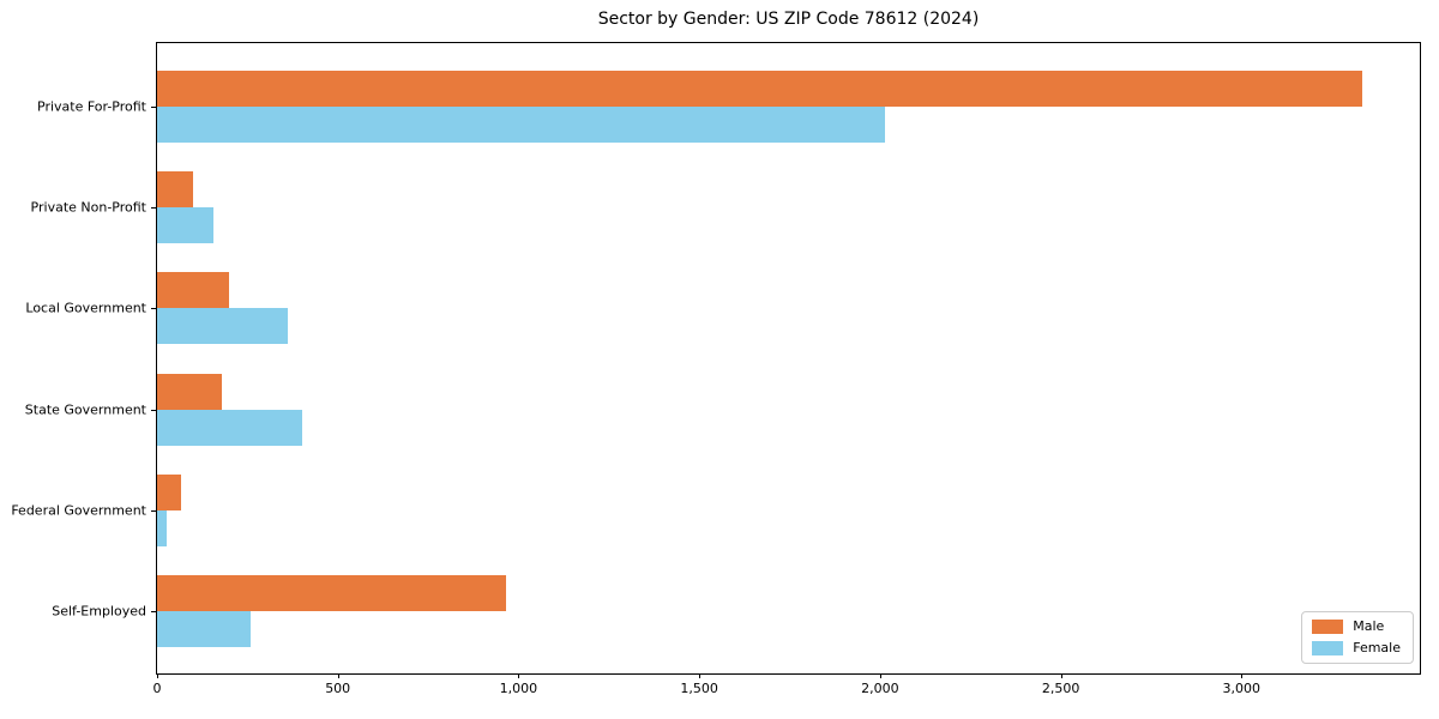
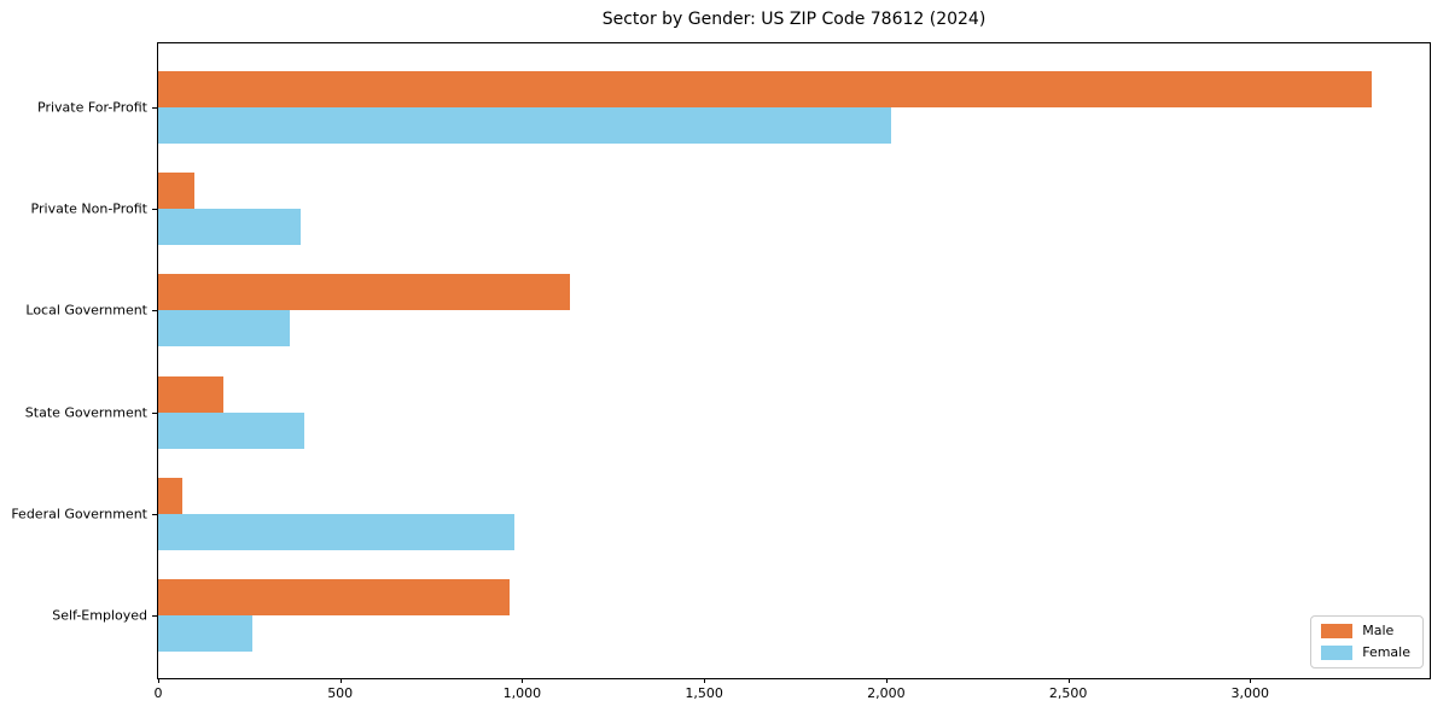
Female/Private Non-Profit: 160 -> 390
Male/Local Government: 200 -> 1130
Female/Federal Government: 20 -> 980
